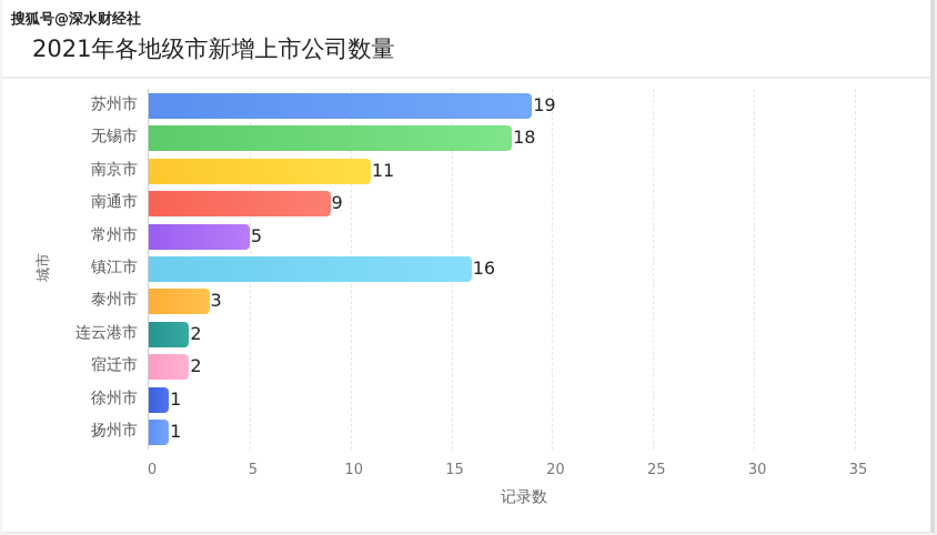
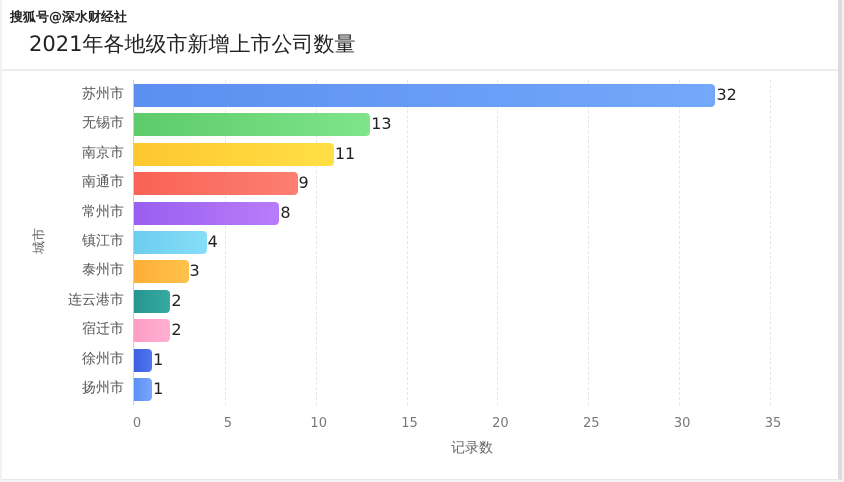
苏州市: 19 -> 32
无锡市: 18 -> 13
常州市: 5 -> 8
镇江市: 16 -> 4
